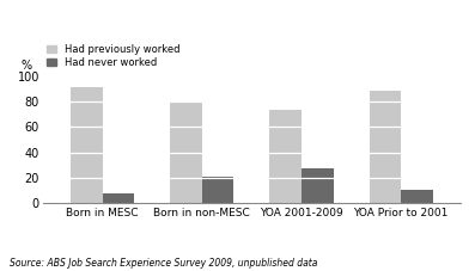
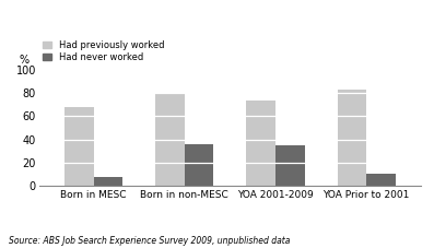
Had previously worked/Born in MESC: 91 -> 68
Had never worked/Born in non-MESC: 21 -> 36
Had never worked/YOA 2001-2009: 27 -> 35
Had previously worked/YOA Prior to 2001: 88 -> 83
